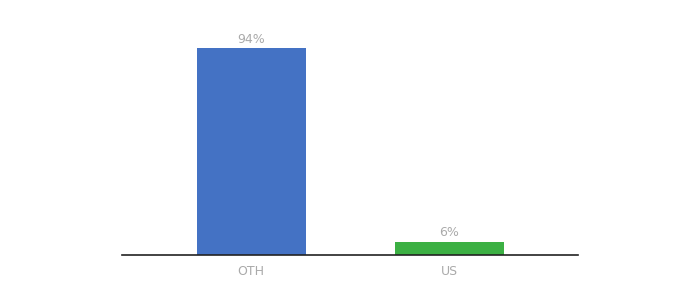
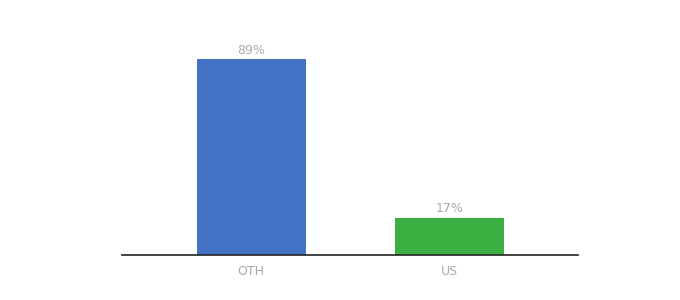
OTH: 94% -> 89%
US: 6% -> 17%
